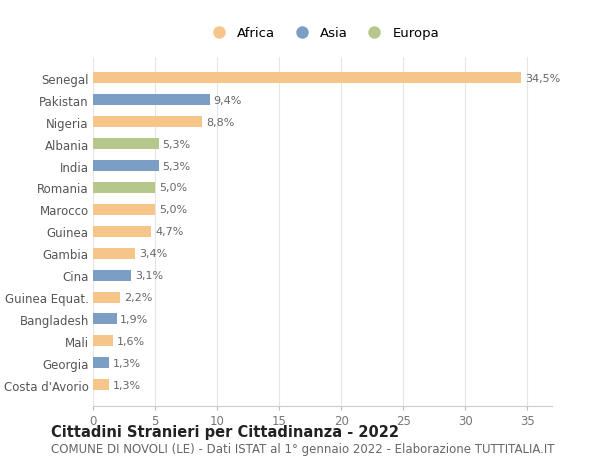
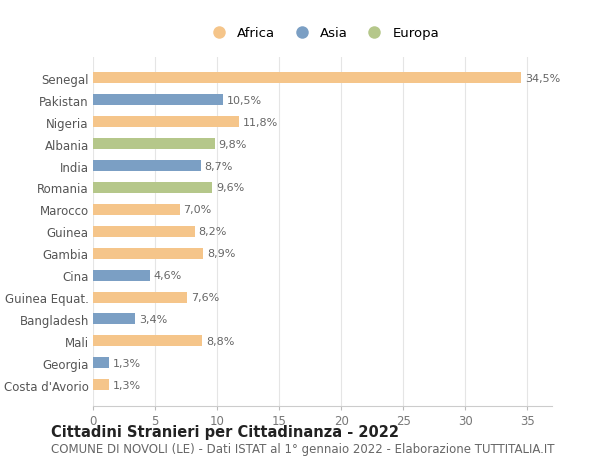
Pakistan: 9,4% -> 10,5%
Nigeria: 8,8% -> 11,8%
Albania: 5,3% -> 9,8%
India: 5,3% -> 8,7%
Romania: 5,0% -> 9,6%
Marocco: 5,0% -> 7,0%
Guinea: 4,7% -> 8,2%
Gambia: 3,4% -> 8,9%
Cina: 3,1% -> 4,6%
Guinea Equat.: 2,2% -> 7,6%
Bangladesh: 1,9% -> 3,4%
Mali: 1,6% -> 8,8%
